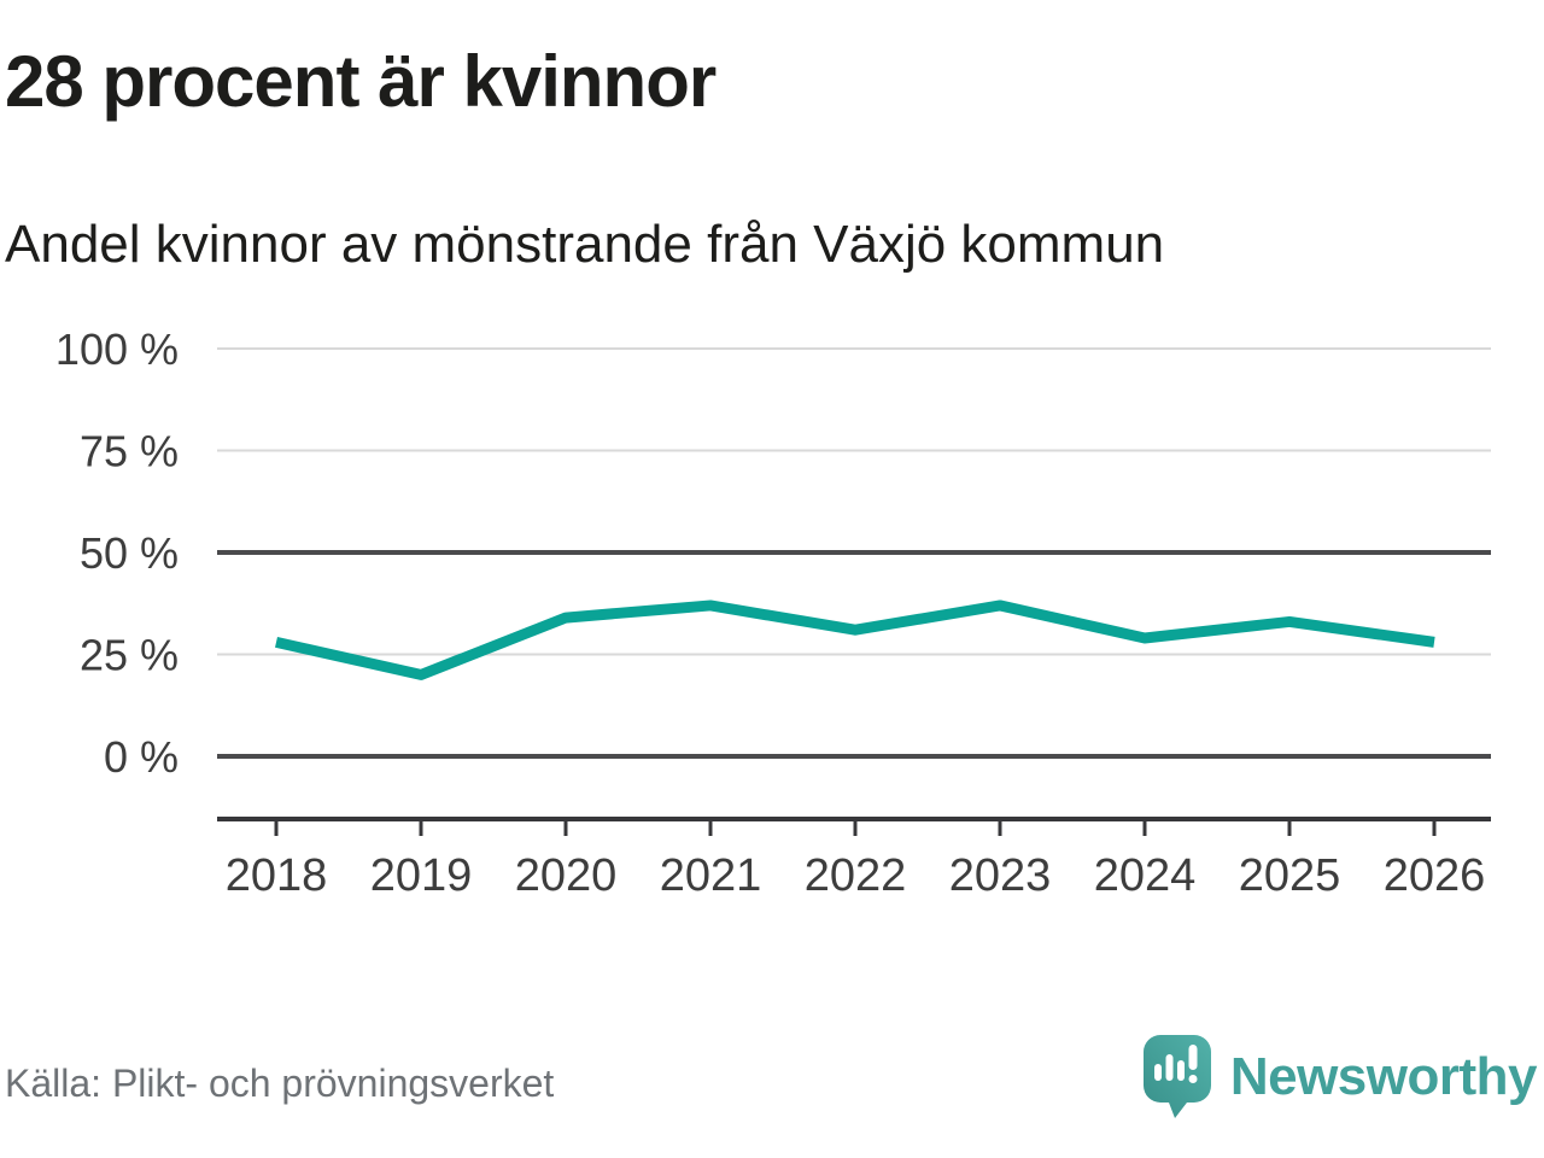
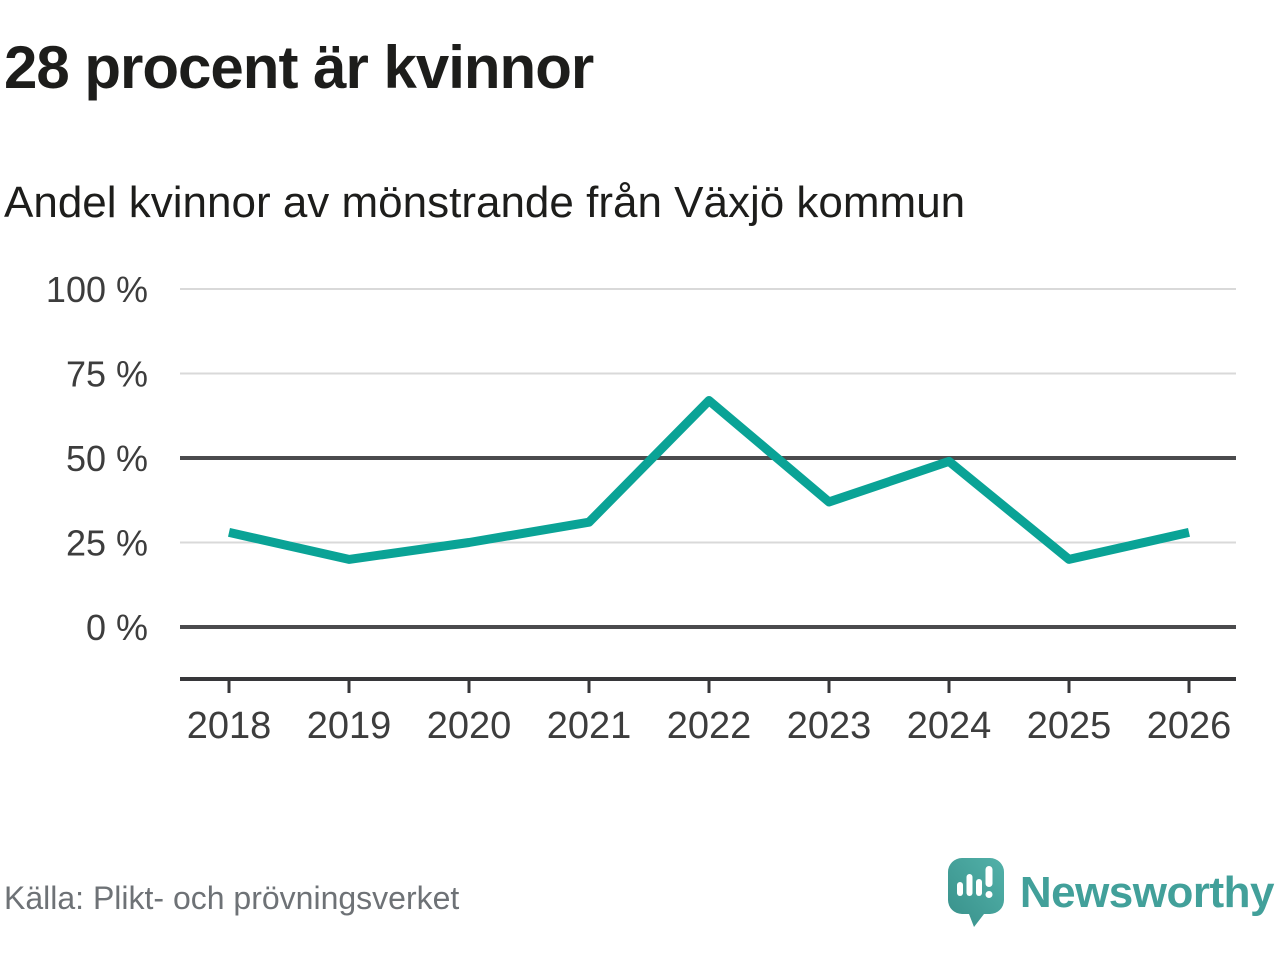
2020: 34% -> 25%
2021: 37% -> 31%
2022: 31% -> 67%
2024: 29% -> 49%
2025: 33% -> 20%
